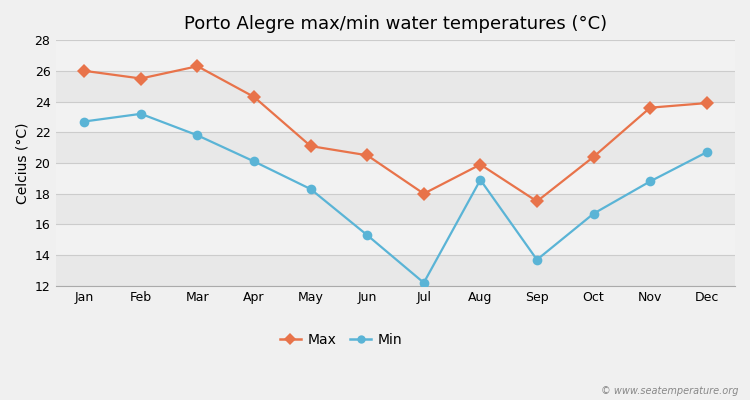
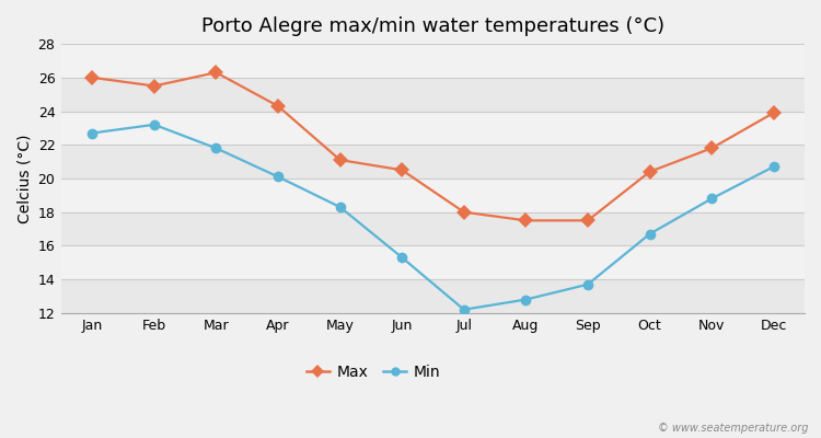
Max/Aug: 19.9 -> 17.5
Min/Aug: 18.9 -> 12.8
Max/Nov: 23.6 -> 21.8
